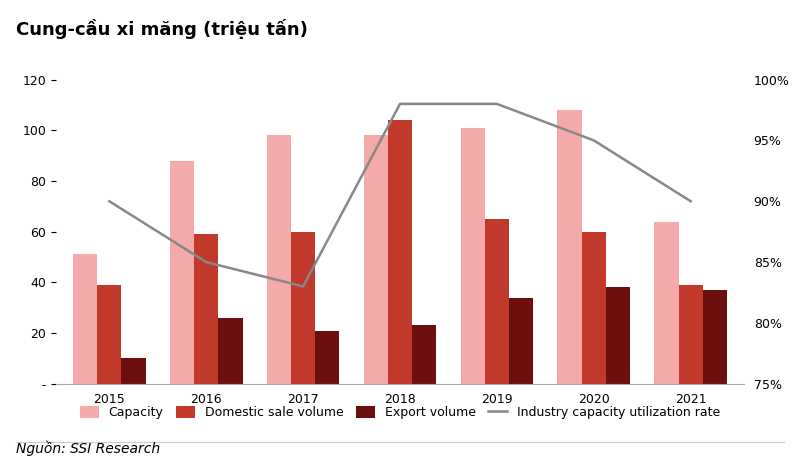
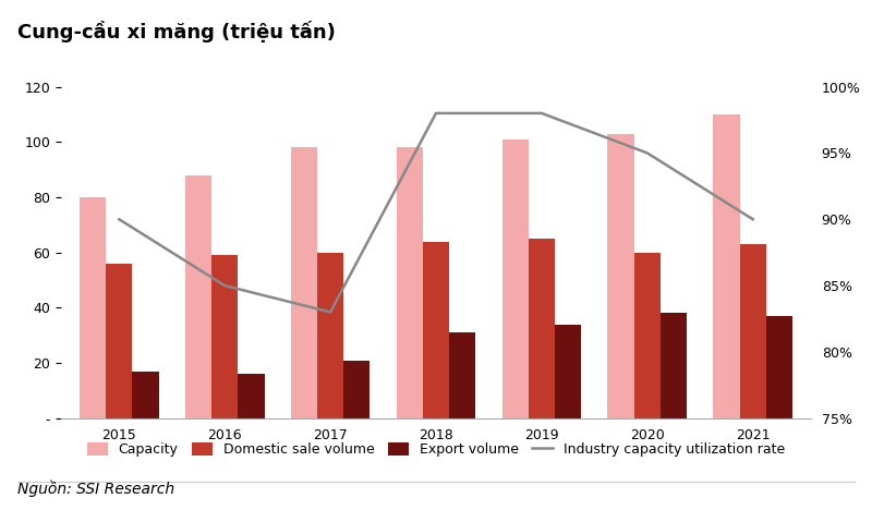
Capacity/2015: 51 -> 80
Domestic sale volume/2015: 39 -> 56
Export volume/2015: 10 -> 17
Export volume/2016: 26 -> 16
Domestic sale volume/2018: 104 -> 64
Export volume/2018: 23 -> 31
Capacity/2020: 108 -> 103
Capacity/2021: 64 -> 110
Domestic sale volume/2021: 39 -> 63
